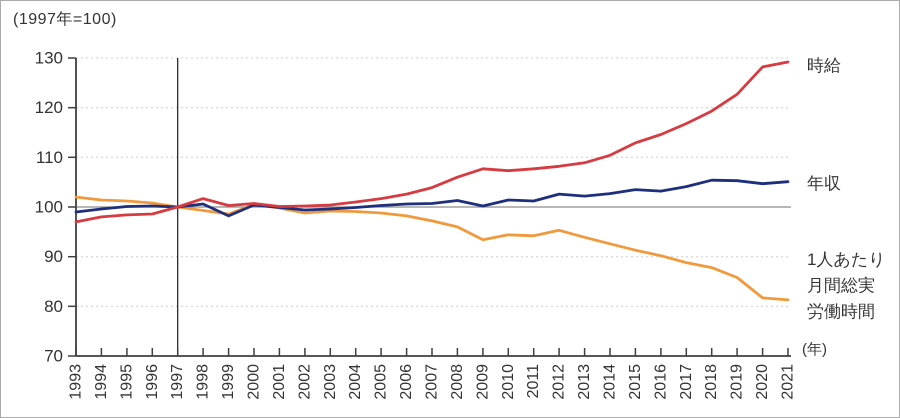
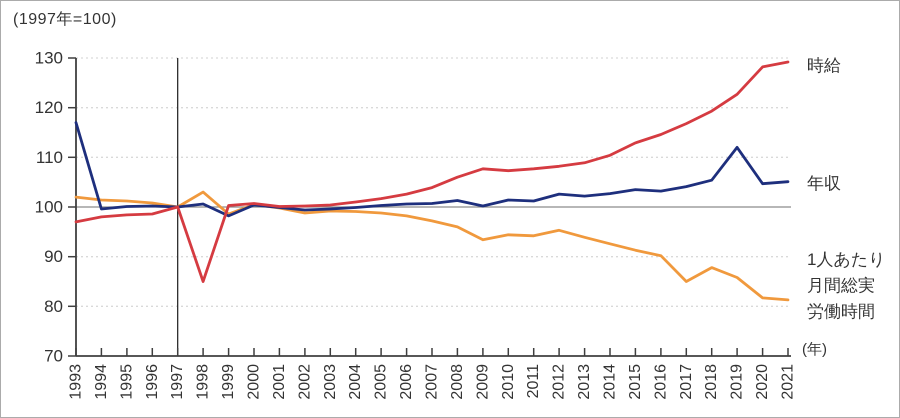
年収/1993: 99 -> 117
時給/1998: 102 -> 85
1人あたり月間総実労働時間/1998: 99 -> 103
1人あたり月間総実労働時間/2017: 89 -> 85
年収/2019: 105 -> 112
